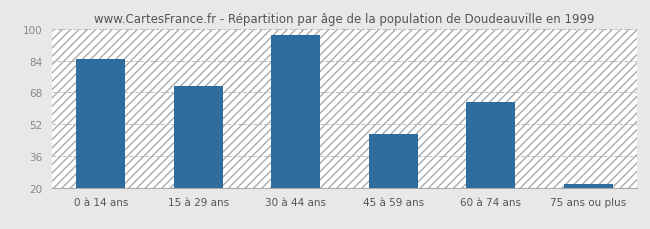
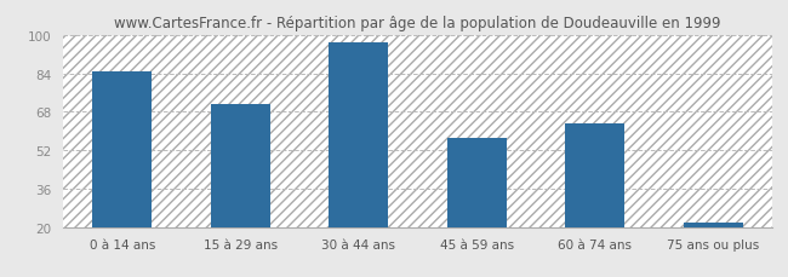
45 à 59 ans: 47 -> 57
